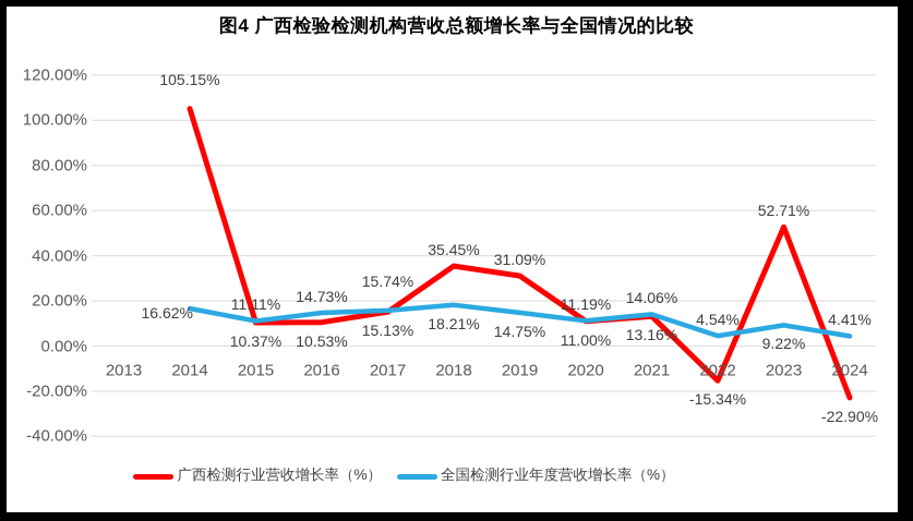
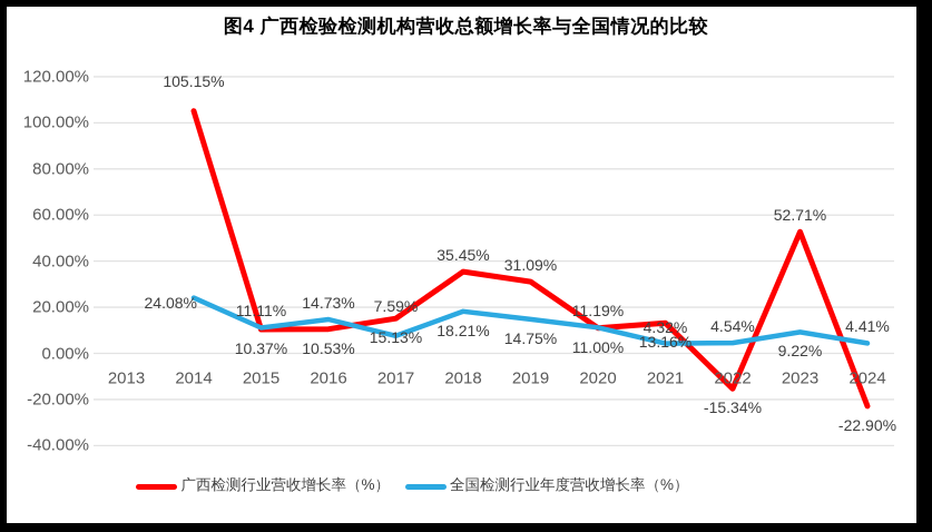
全国检测行业年度营收增长率（%）/2014: 16.62% -> 24.08%
全国检测行业年度营收增长率（%）/2017: 15.74% -> 7.59%
全国检测行业年度营收增长率（%）/2021: 14.06% -> 4.32%
